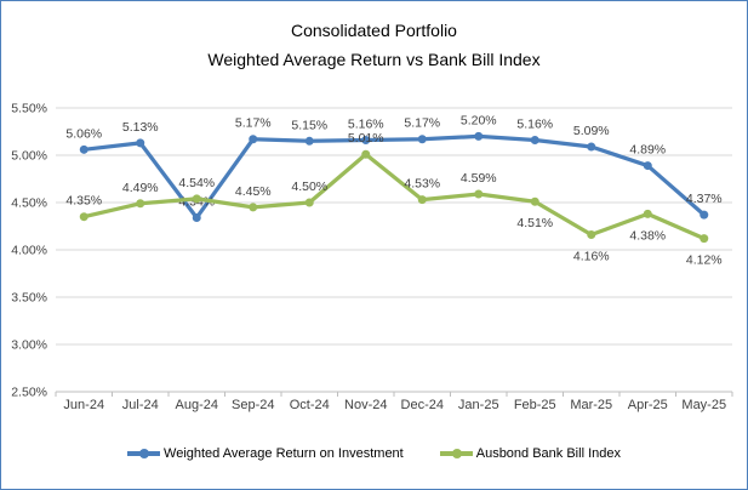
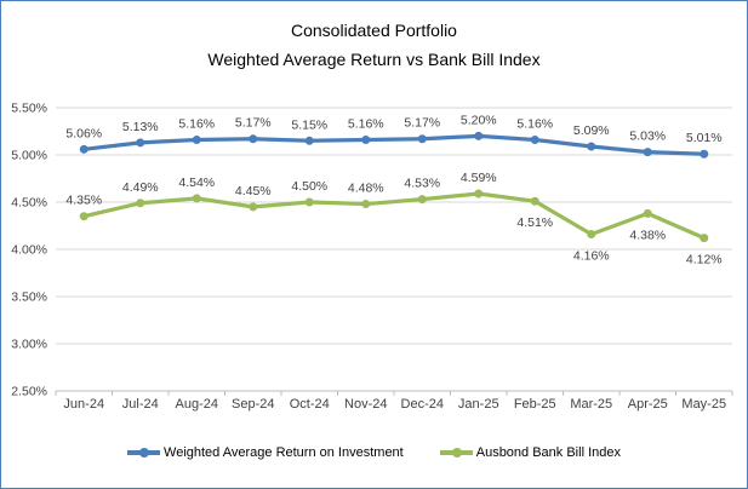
Weighted Average Return on Investment/Aug-24: 4.34% -> 5.16%
Ausbond Bank Bill Index/Nov-24: 5.01% -> 4.48%
Weighted Average Return on Investment/Apr-25: 4.89% -> 5.03%
Weighted Average Return on Investment/May-25: 4.37% -> 5.01%
